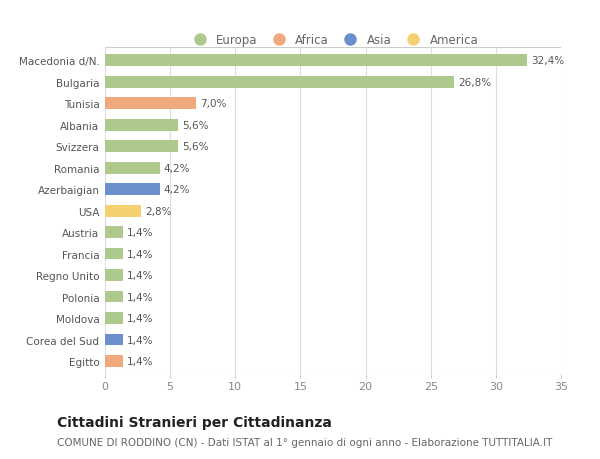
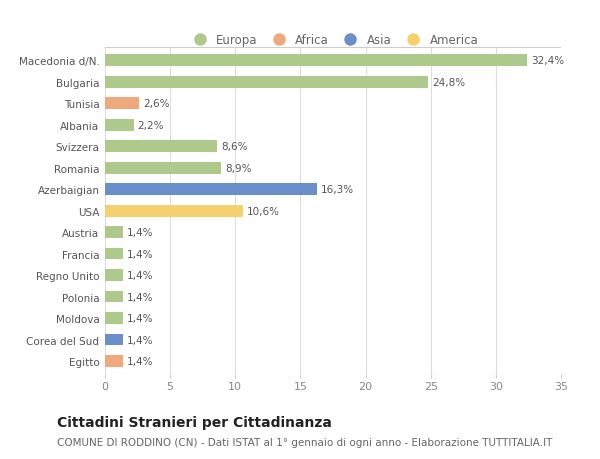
Bulgaria: 26,8% -> 24,8%
Tunisia: 7,0% -> 2,6%
Albania: 5,6% -> 2,2%
Svizzera: 5,6% -> 8,6%
Romania: 4,2% -> 8,9%
Azerbaigian: 4,2% -> 16,3%
USA: 2,8% -> 10,6%
